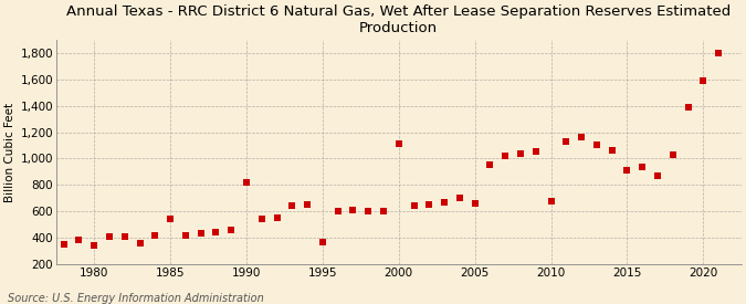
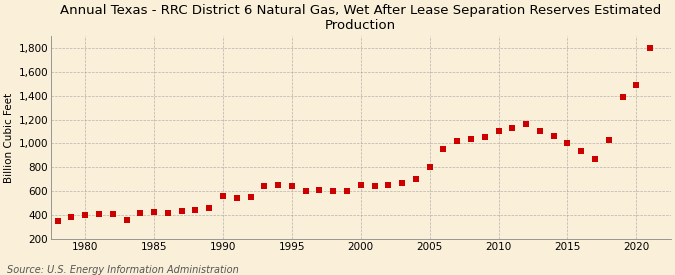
1980: 340 -> 400
1985: 540 -> 420
1990: 820 -> 560
1995: 370 -> 640
2000: 1,110 -> 650
2005: 660 -> 800
2010: 680 -> 1,100
2015: 910 -> 1,000
2020: 1,590 -> 1,490
